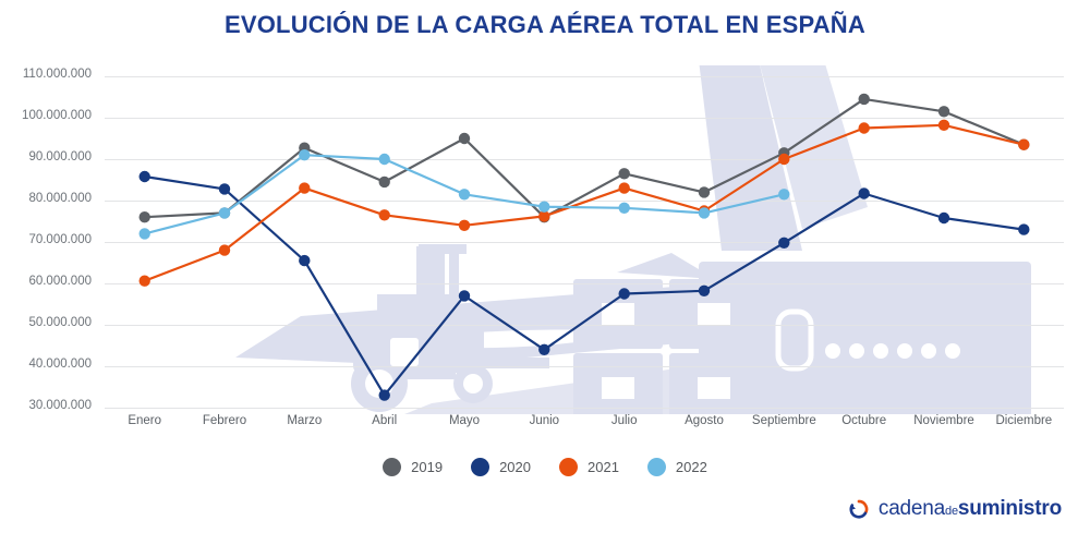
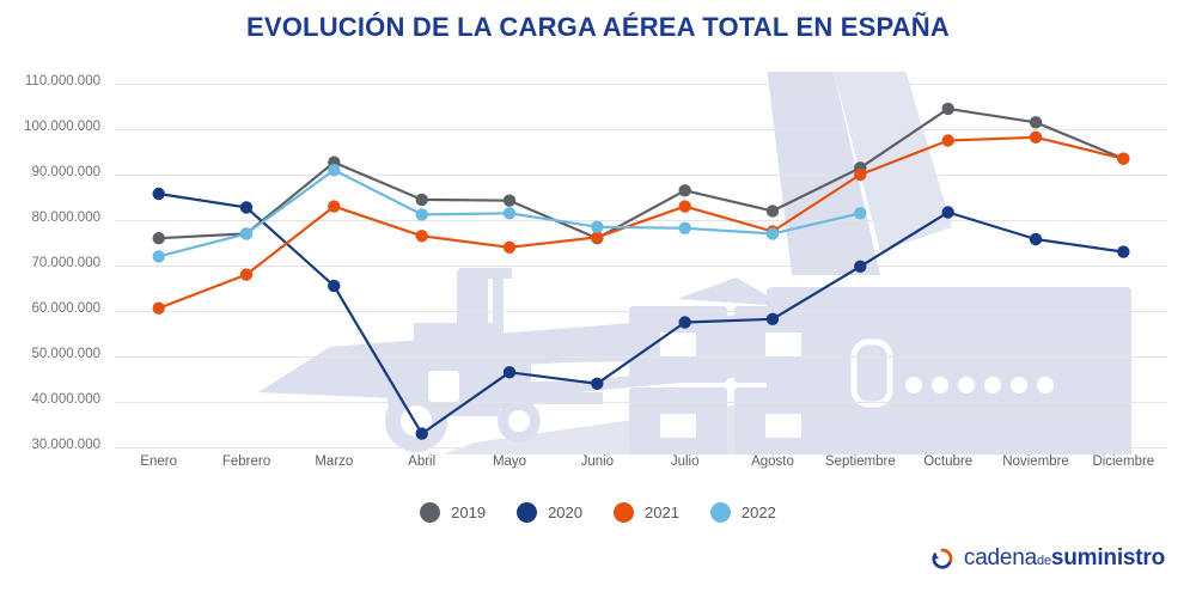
2022/Abril: 90000000 -> 81000000
2019/Mayo: 95000000 -> 84000000
2020/Mayo: 57000000 -> 46000000
